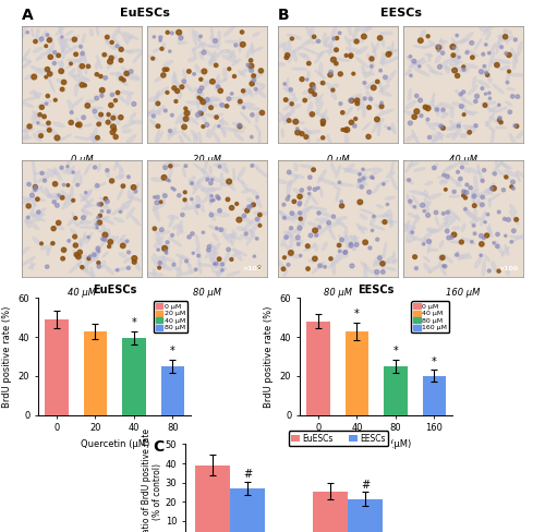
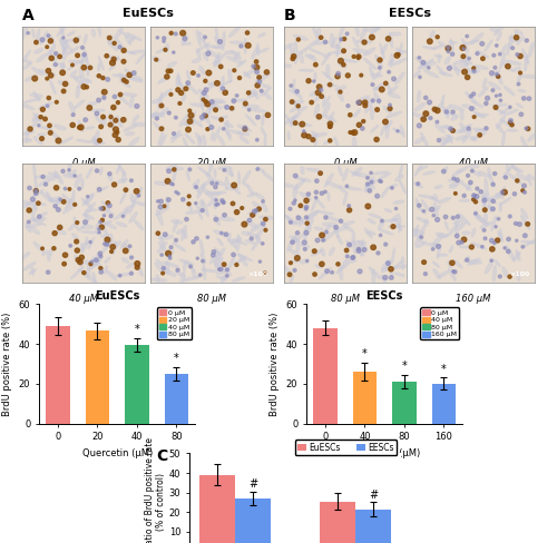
EuESCs/20: 43 -> 46
EESCs/40: 43 -> 26
EESCs/80: 25 -> 21
